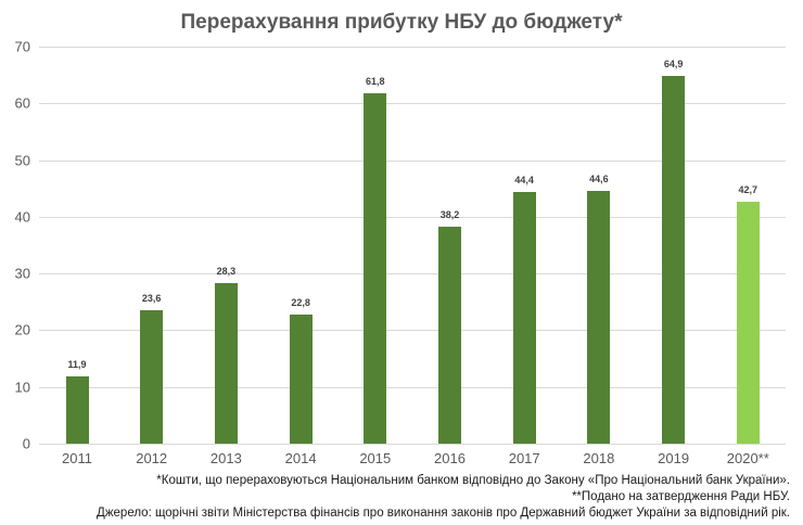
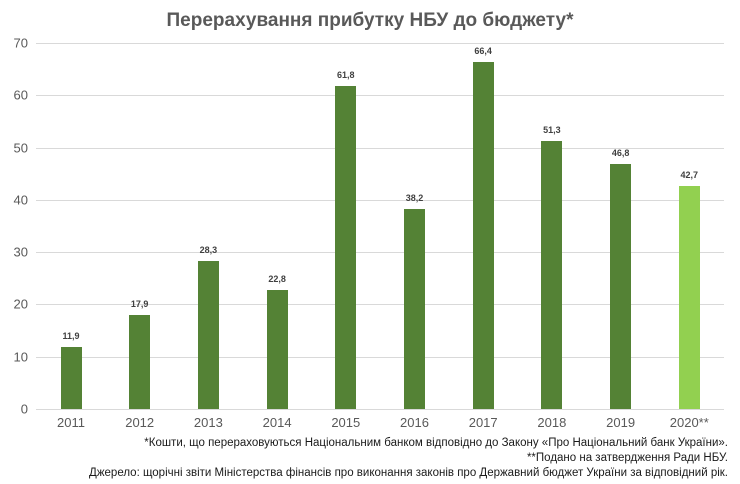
2012: 23,6 -> 17,9
2017: 44,4 -> 66,4
2018: 44,6 -> 51,3
2019: 64,9 -> 46,8
